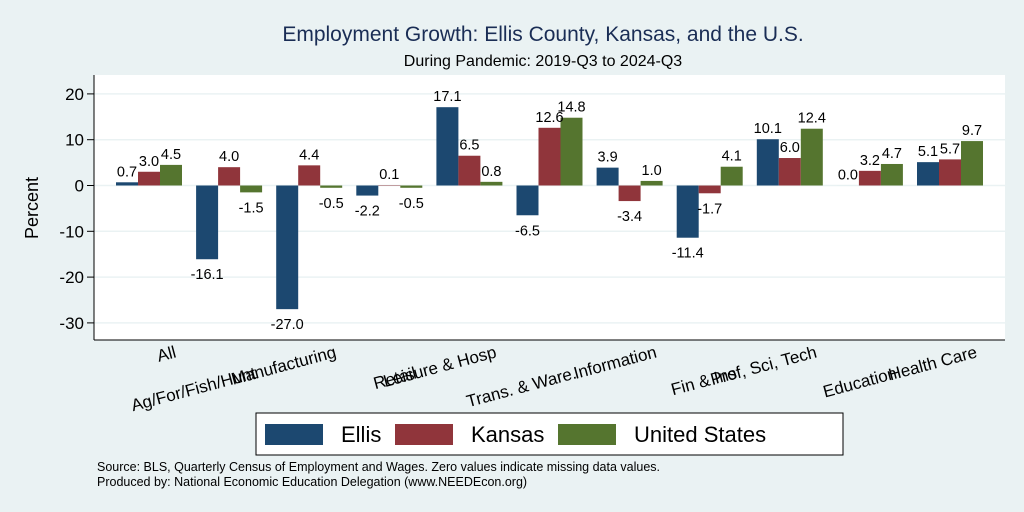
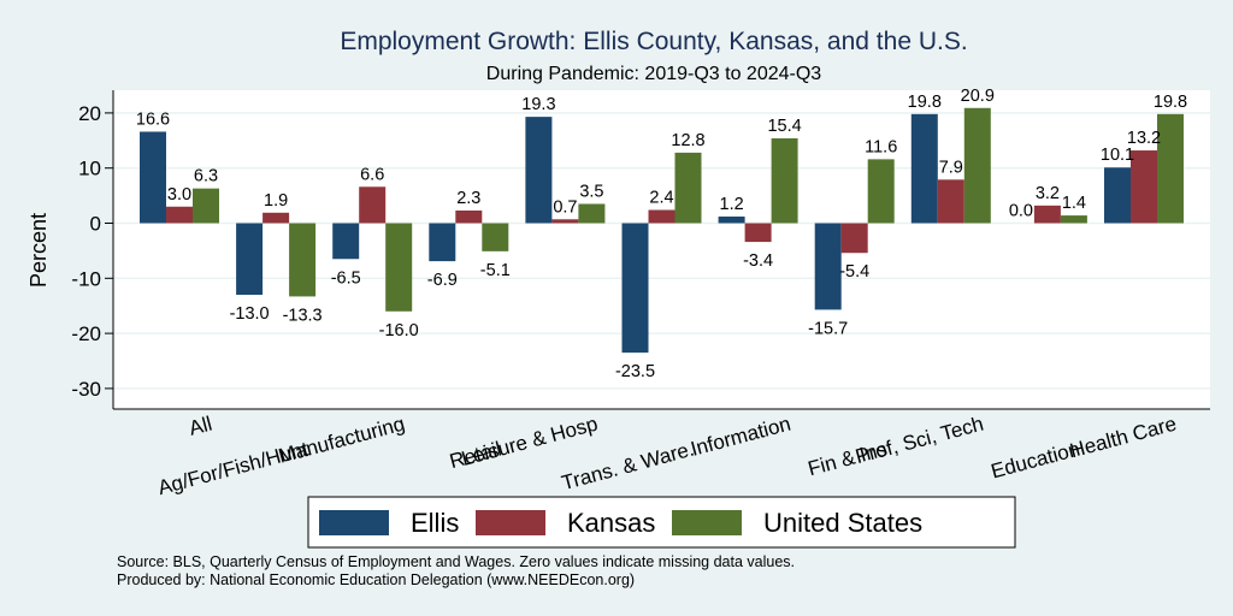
Ellis/All: 0.7 -> 16.6
United States/All: 4.5 -> 6.3
Ellis/Ag/For/Fish/Hunt: -16.1 -> -13.0
Kansas/Ag/For/Fish/Hunt: 4.0 -> 1.9
United States/Ag/For/Fish/Hunt: -1.5 -> -13.3
Ellis/Manufacturing: -27.0 -> -6.5
Kansas/Manufacturing: 4.4 -> 6.6
United States/Manufacturing: -0.5 -> -16.0
Ellis/Retail: -2.2 -> -6.9
Kansas/Retail: 0.1 -> 2.3
United States/Retail: -0.5 -> -5.1
Ellis/Leisure & Hosp: 17.1 -> 19.3
Kansas/Leisure & Hosp: 6.5 -> 0.7
United States/Leisure & Hosp: 0.8 -> 3.5
Ellis/Trans. & Ware.: -6.5 -> -23.5
Kansas/Trans. & Ware.: 12.6 -> 2.4
United States/Trans. & Ware.: 14.8 -> 12.8
Ellis/Information: 3.9 -> 1.2
United States/Information: 1.0 -> 15.4
Ellis/Fin & Ins: -11.4 -> -15.7
Kansas/Fin & Ins: -1.7 -> -5.4
United States/Fin & Ins: 4.1 -> 11.6
Ellis/Prof, Sci, Tech: 10.1 -> 19.8
Kansas/Prof, Sci, Tech: 6.0 -> 7.9
United States/Prof, Sci, Tech: 12.4 -> 20.9
United States/Education: 4.7 -> 1.4
Ellis/Health Care: 5.1 -> 10.1
Kansas/Health Care: 5.7 -> 13.2
United States/Health Care: 9.7 -> 19.8
